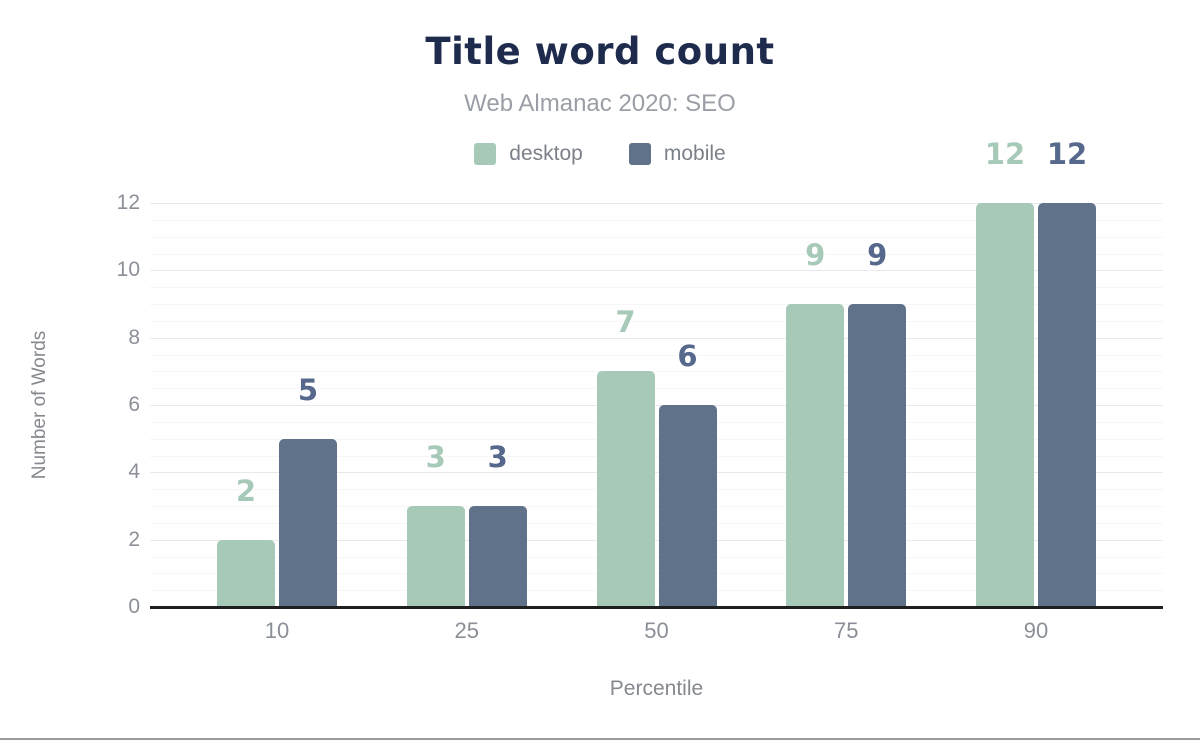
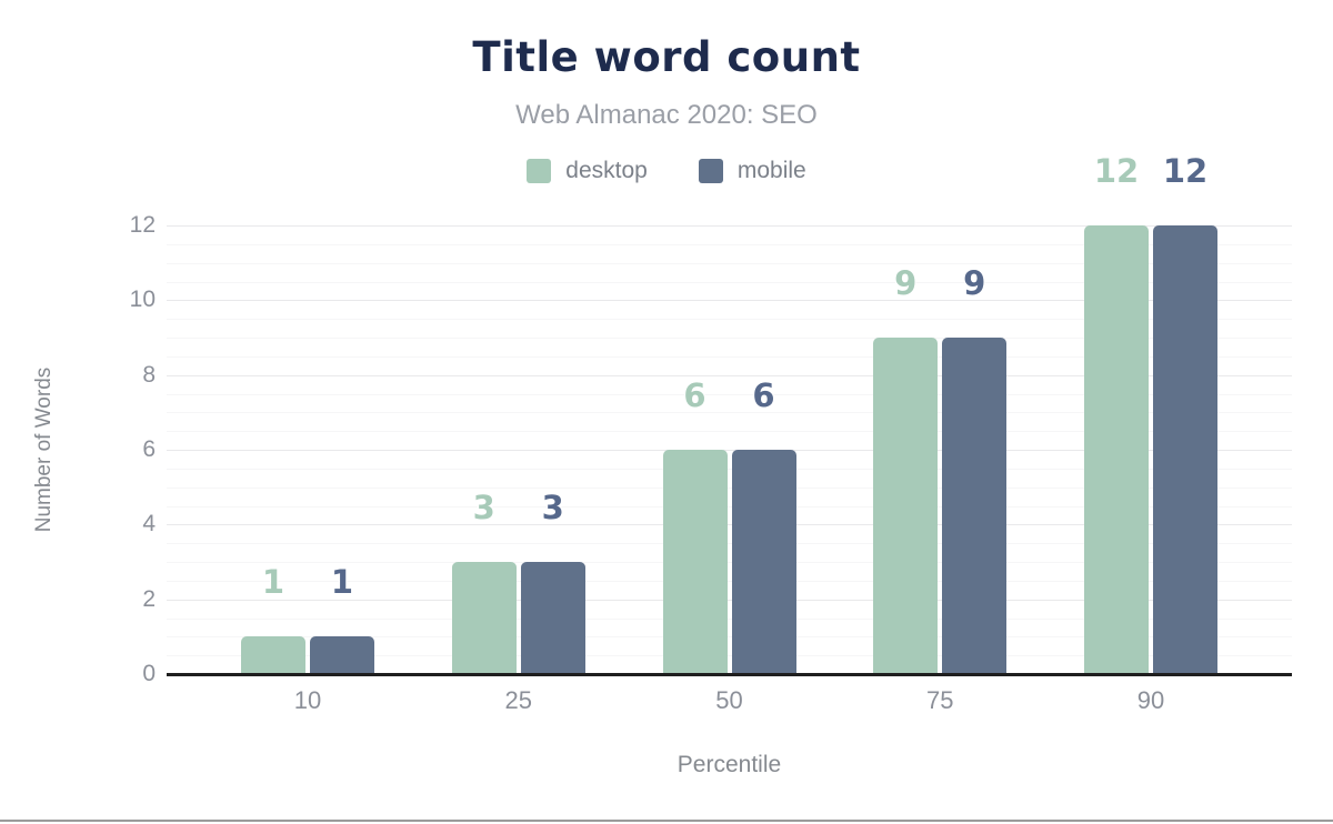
desktop/10: 2 -> 1
mobile/10: 5 -> 1
desktop/50: 7 -> 6
